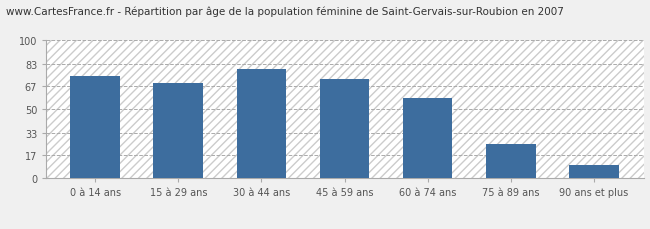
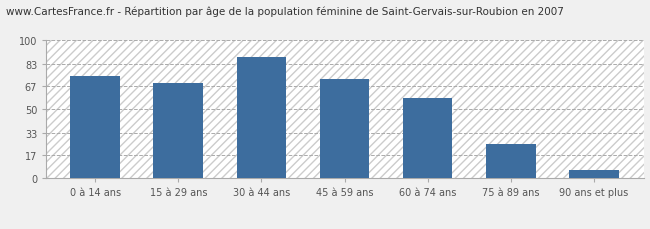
30 à 44 ans: 79 -> 88
90 ans et plus: 10 -> 6
